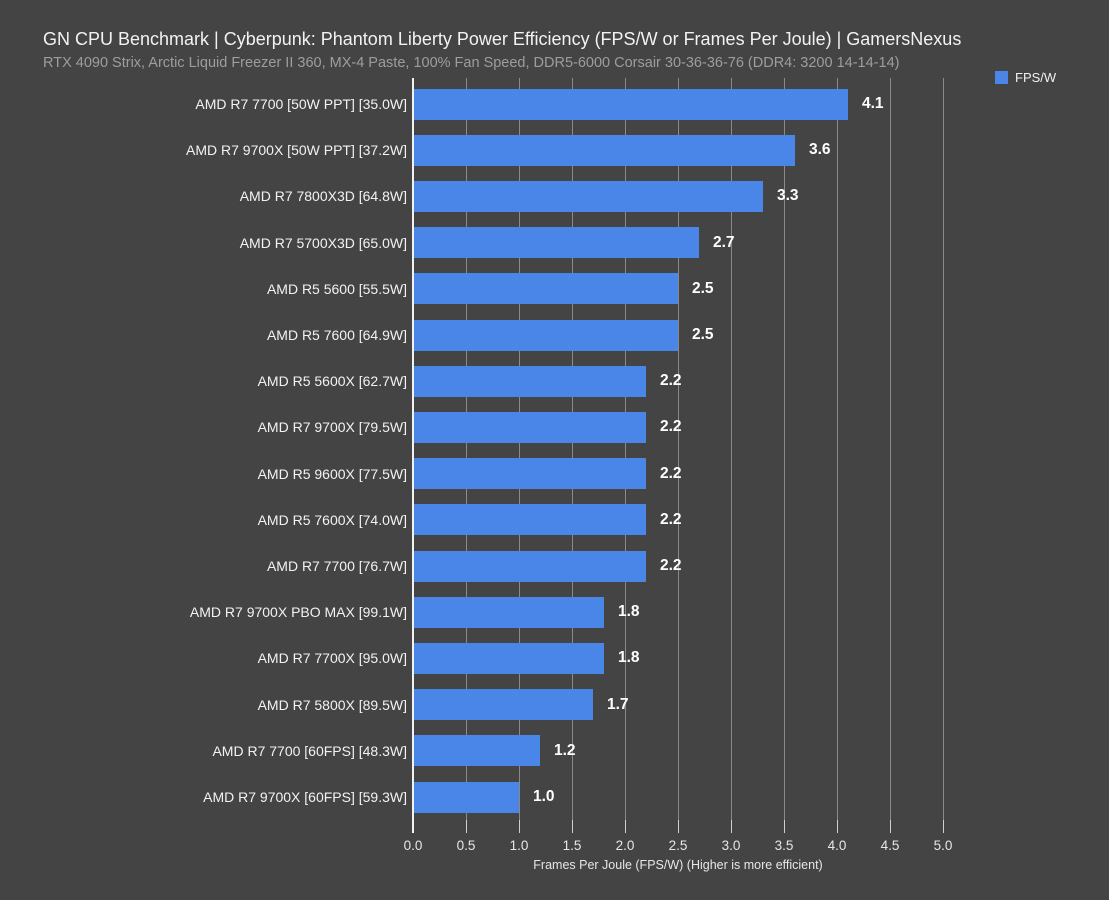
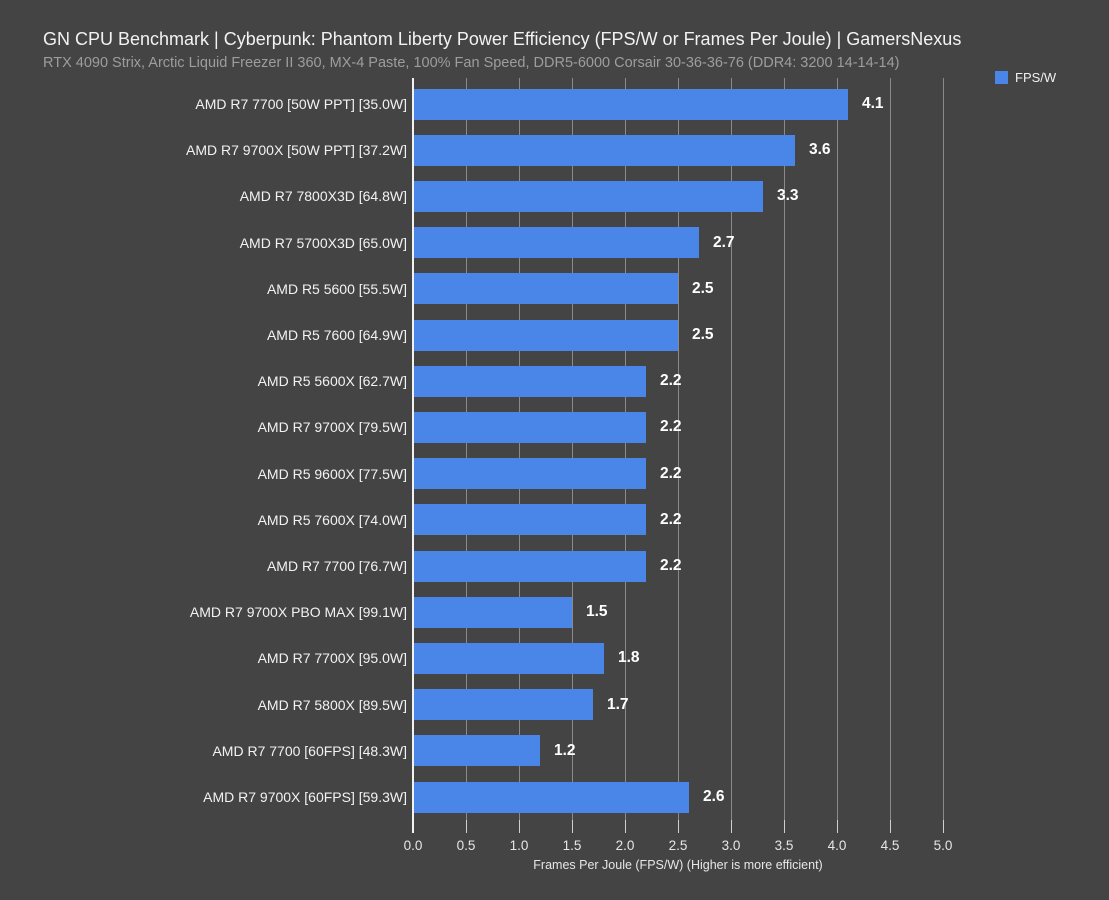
AMD R7 9700X PBO MAX [99.1W]: 1.8 -> 1.5
AMD R7 9700X [60FPS] [59.3W]: 1.0 -> 2.6
